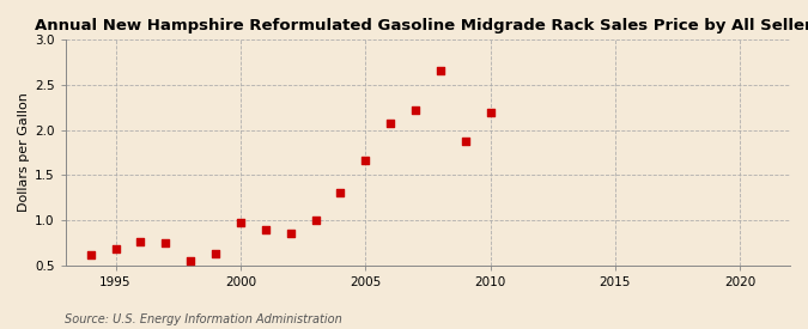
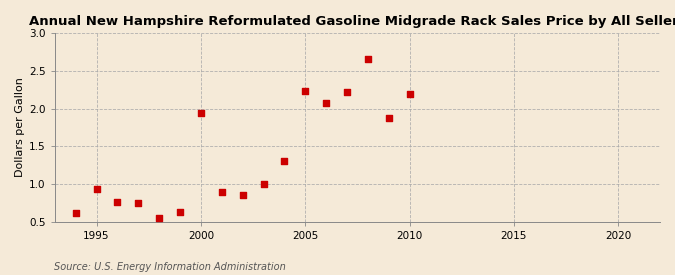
1995: 0.68 -> 0.94
2000: 0.98 -> 1.94
2005: 1.67 -> 2.24
